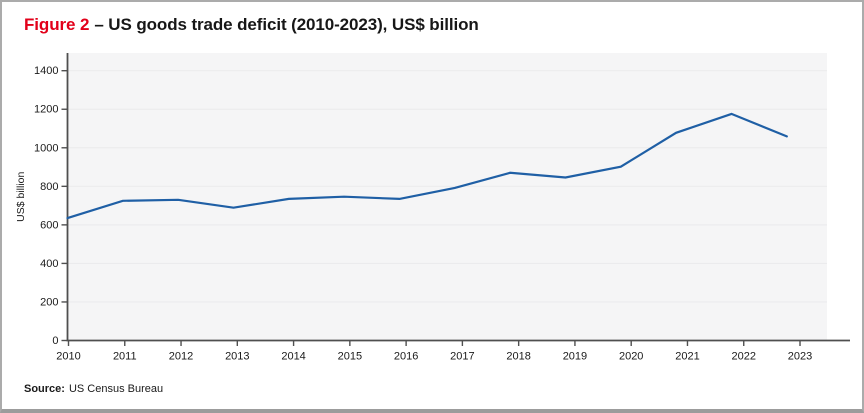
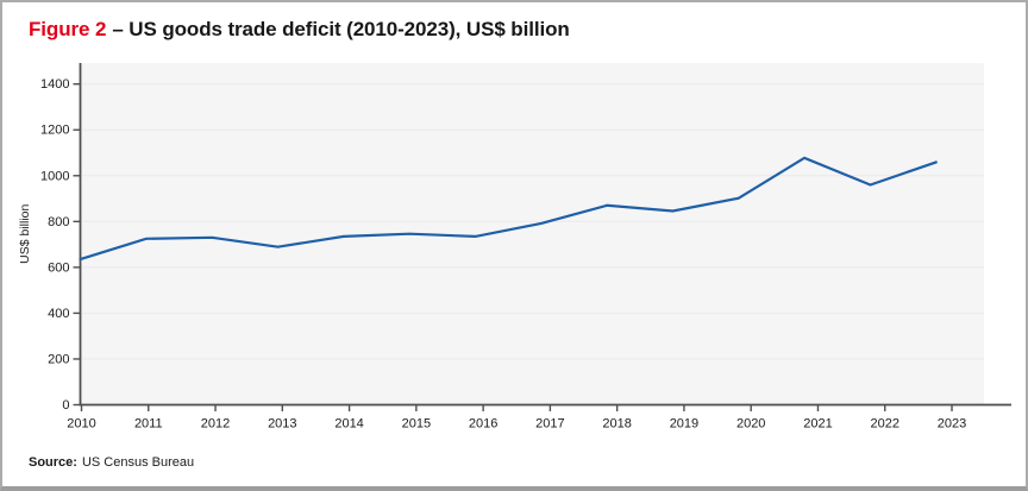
2022: 1180 -> 960
